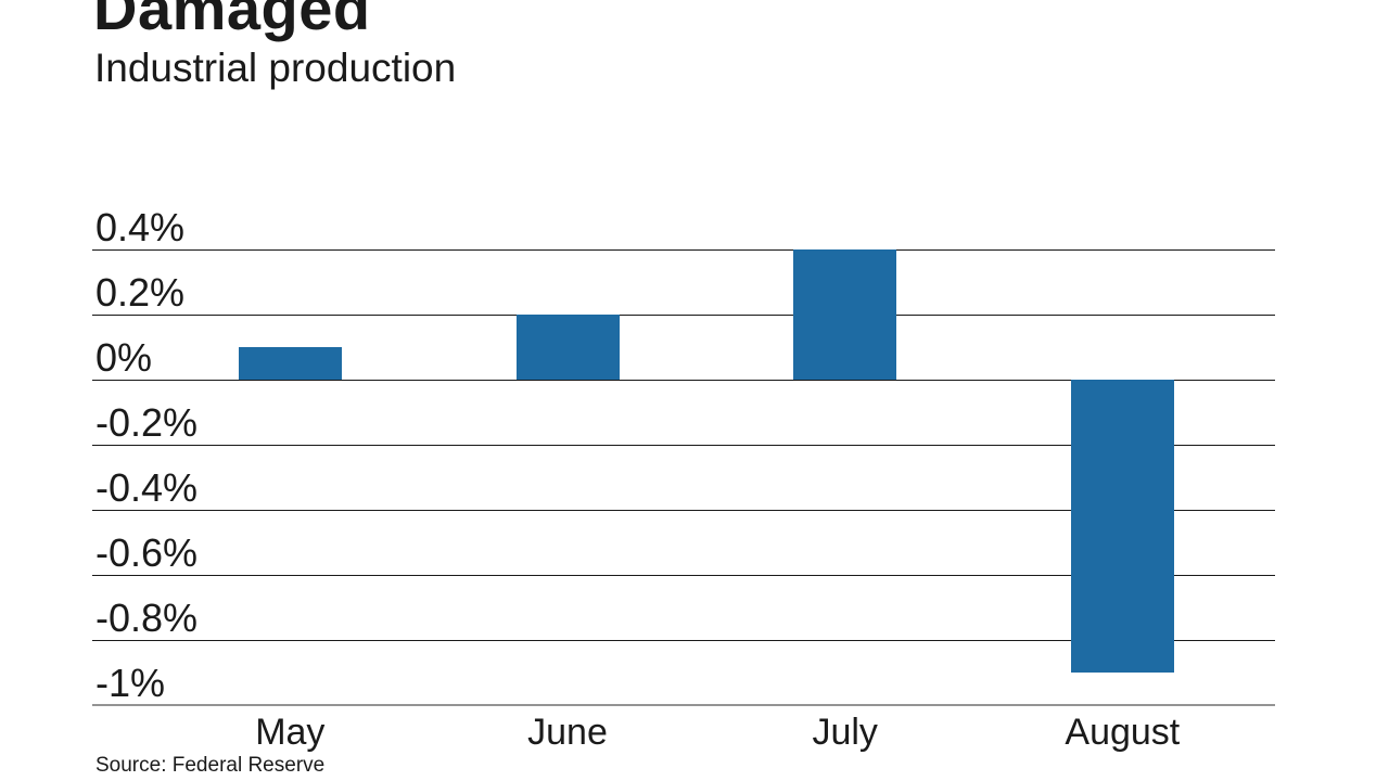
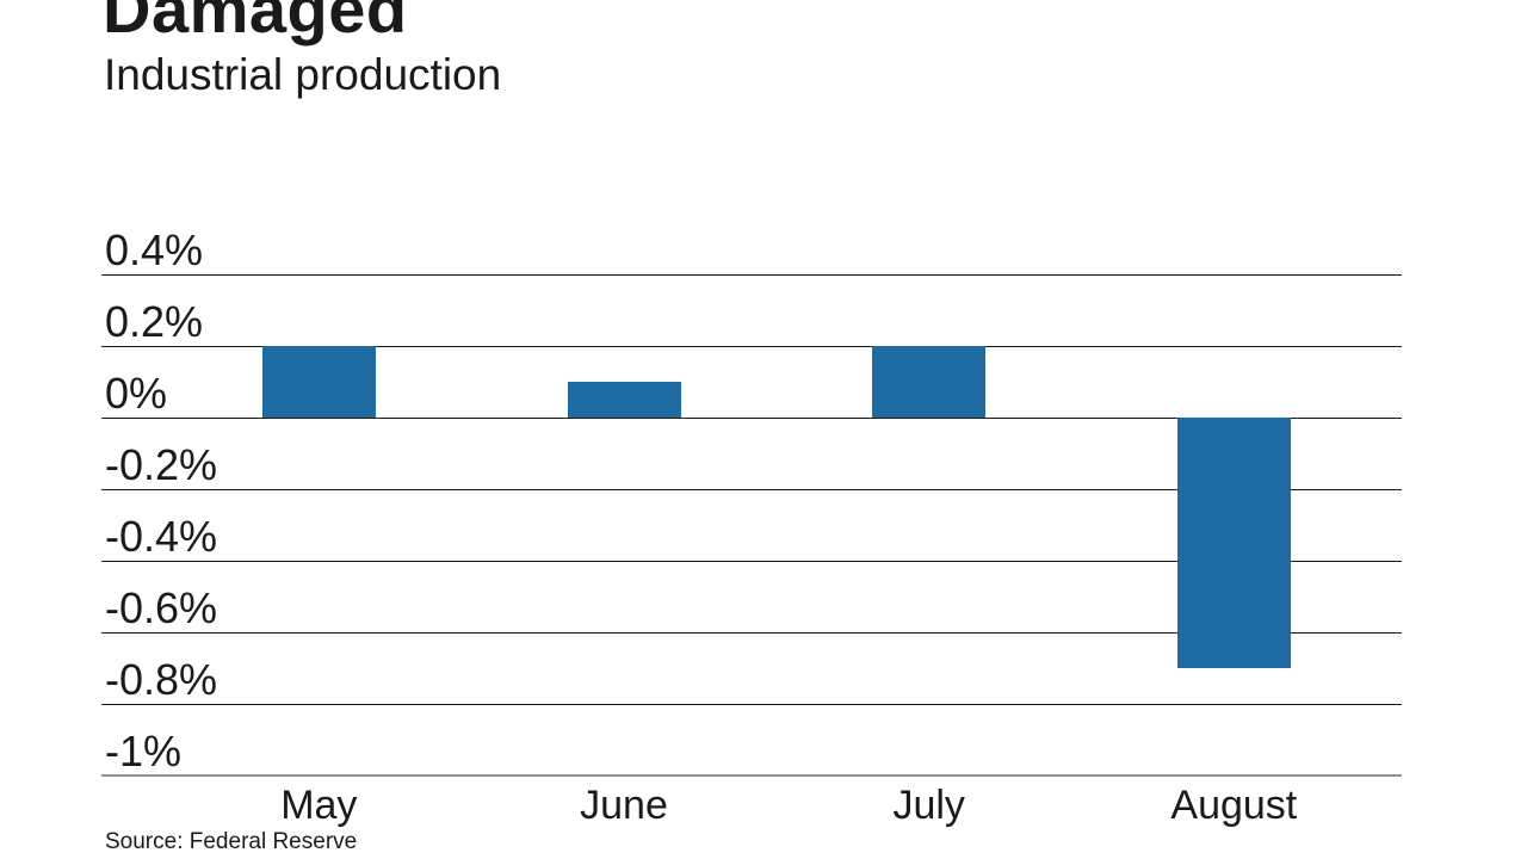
May: 0.1% -> 0.2%
June: 0.2% -> 0.1%
July: 0.4% -> 0.2%
August: -0.9% -> -0.7%
